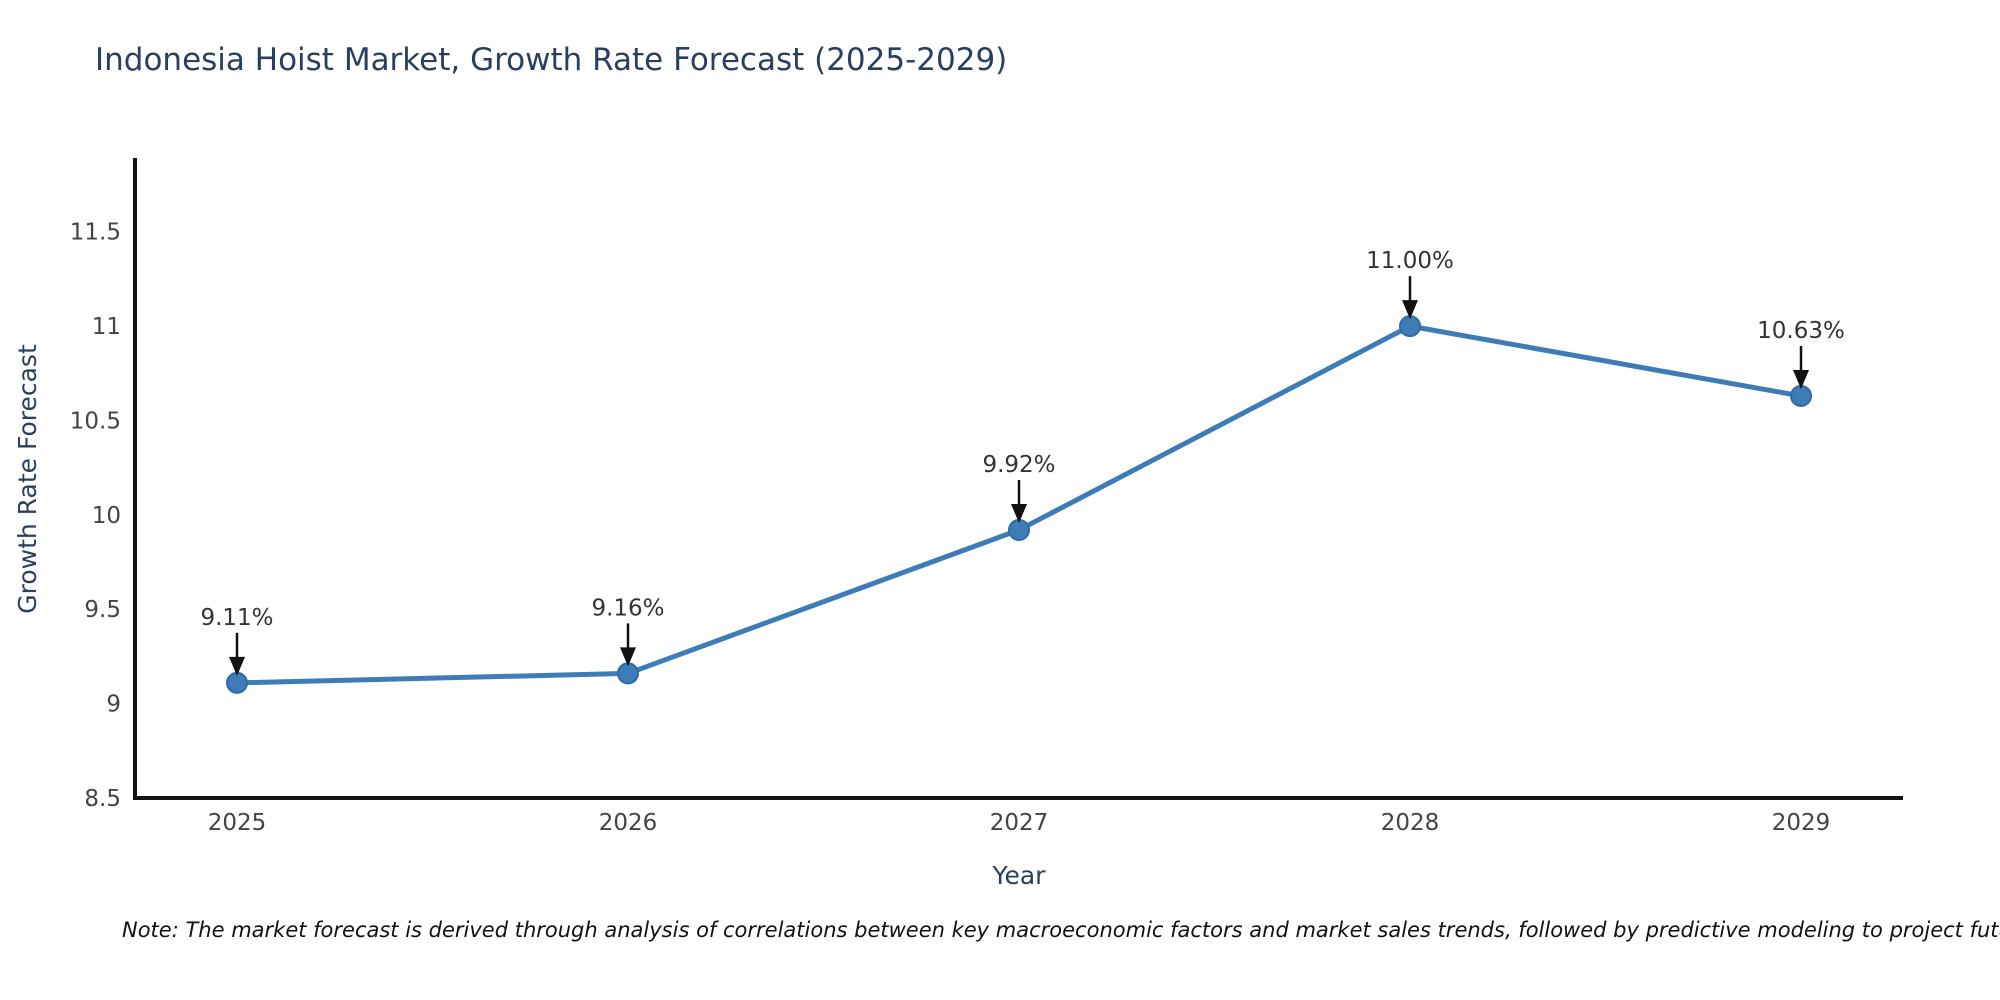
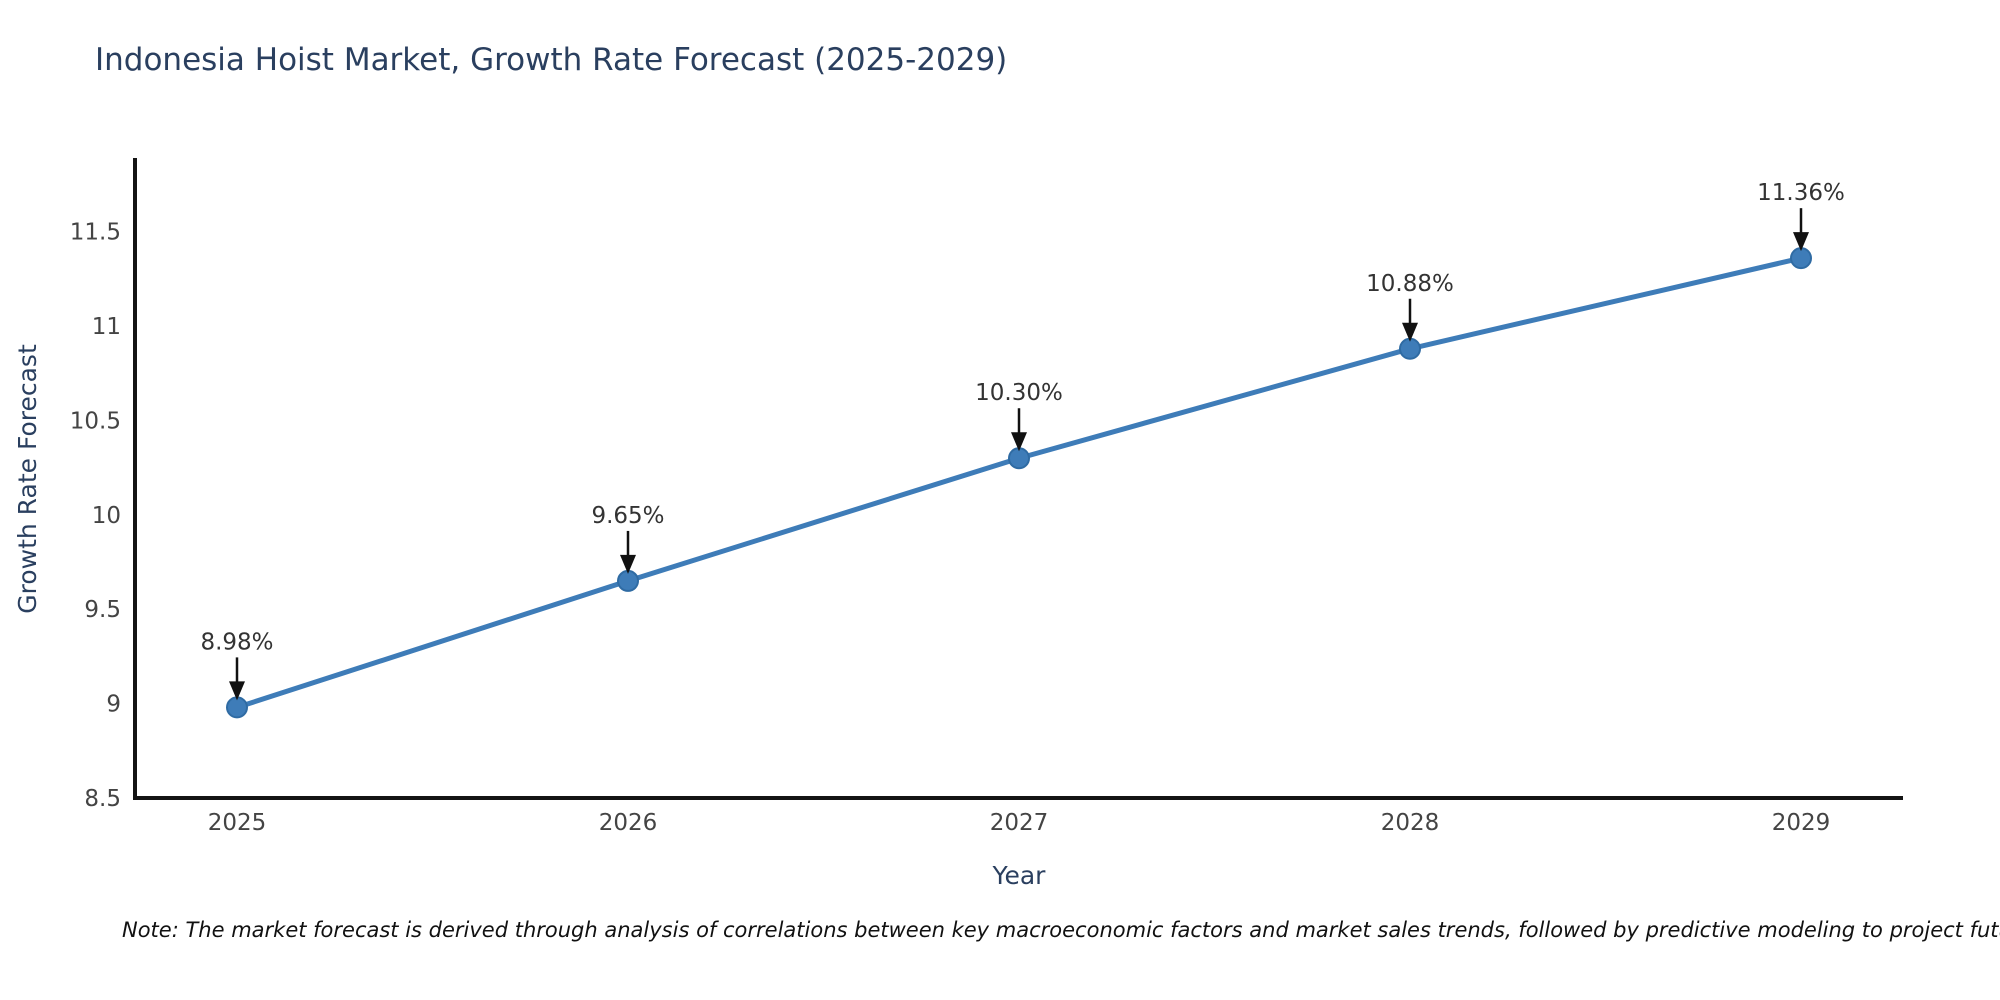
2025: 9.11% -> 8.98%
2026: 9.16% -> 9.65%
2027: 9.92% -> 10.30%
2028: 11.00% -> 10.88%
2029: 10.63% -> 11.36%
